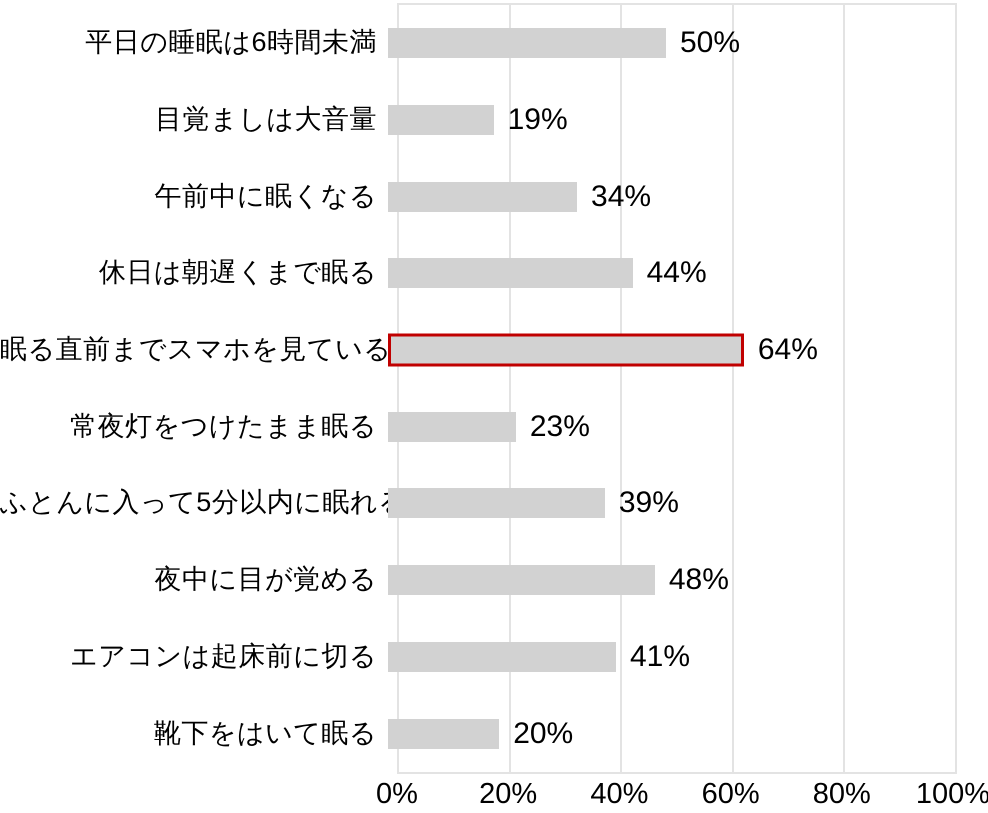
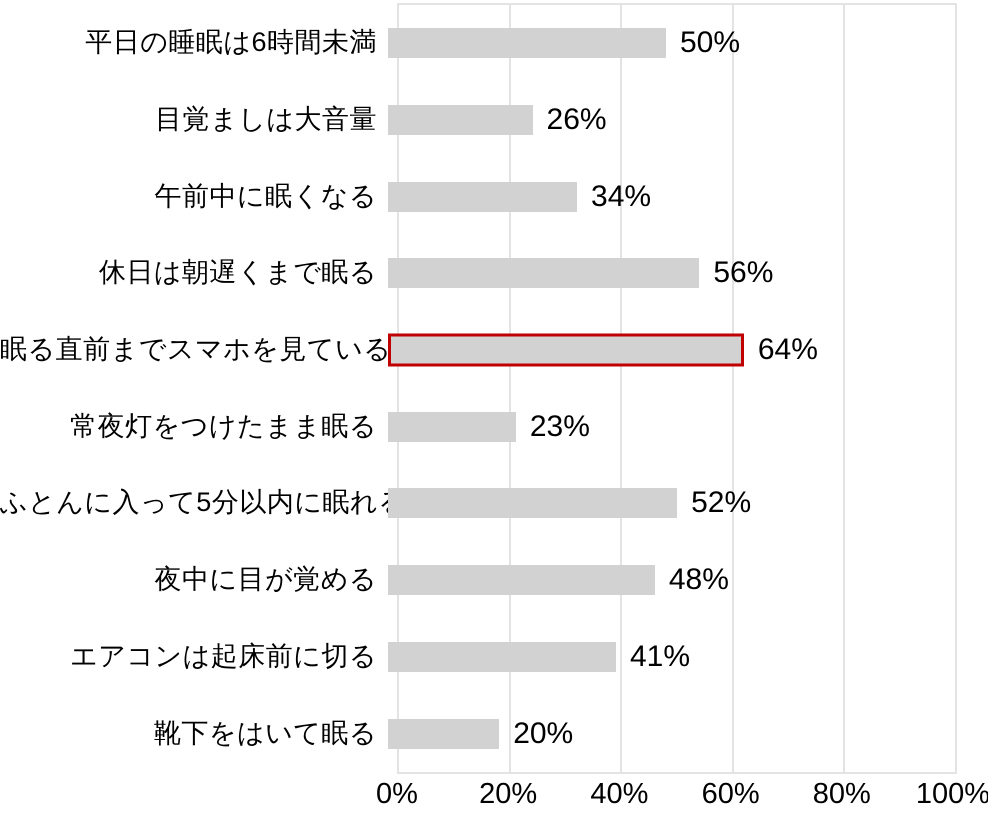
目覚ましは大音量: 19% -> 26%
休日は朝遅くまで眠る: 44% -> 56%
ふとんに入って5分以内に眠れる: 39% -> 52%
